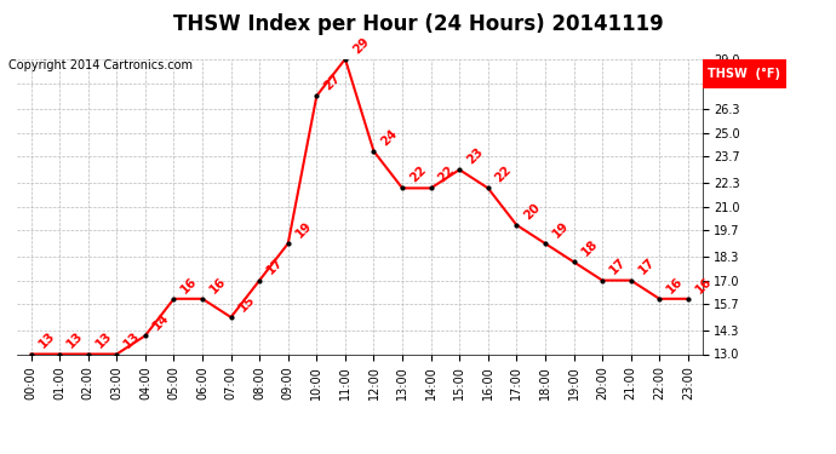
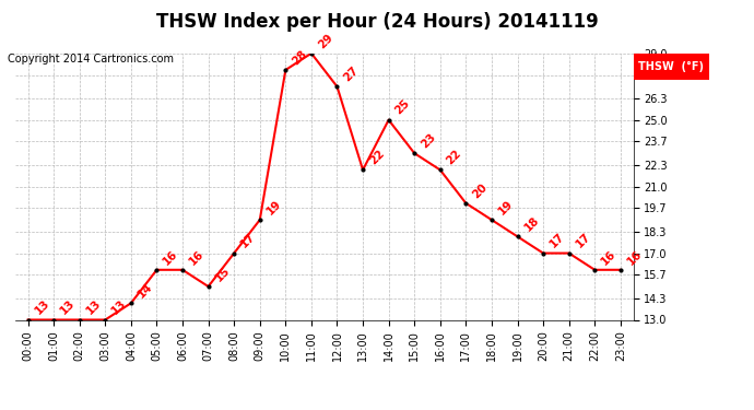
10:00: 27 -> 28
12:00: 24 -> 27
14:00: 22 -> 25
